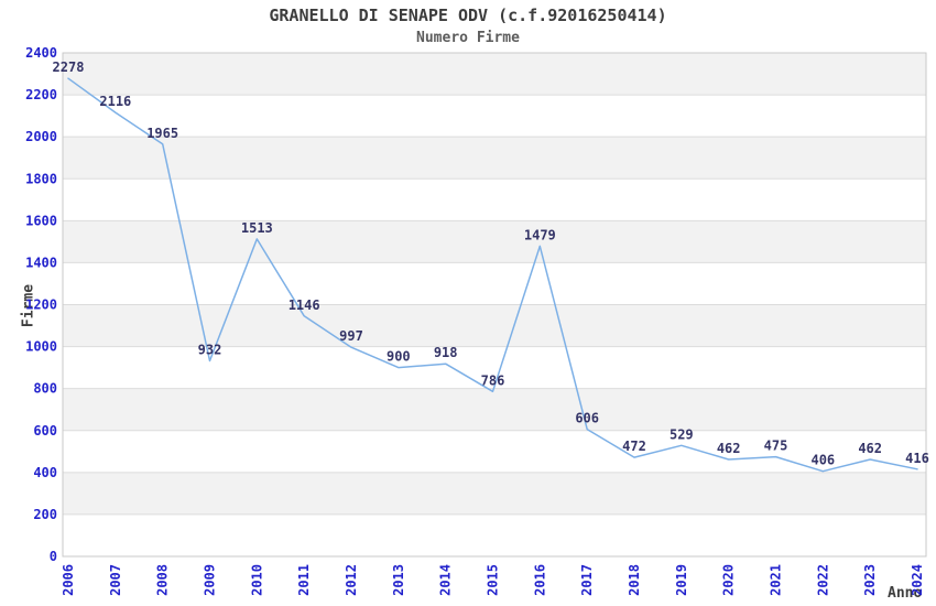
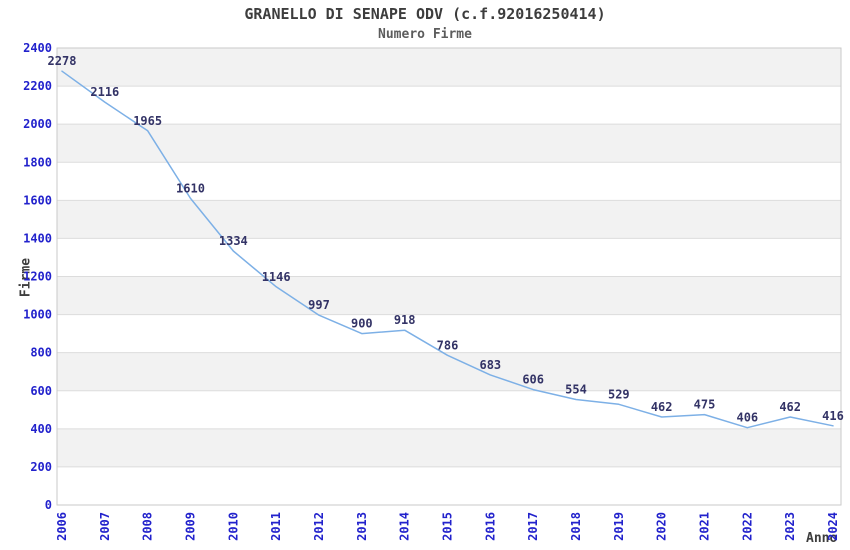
2009: 932 -> 1610
2010: 1513 -> 1334
2016: 1479 -> 683
2018: 472 -> 554
